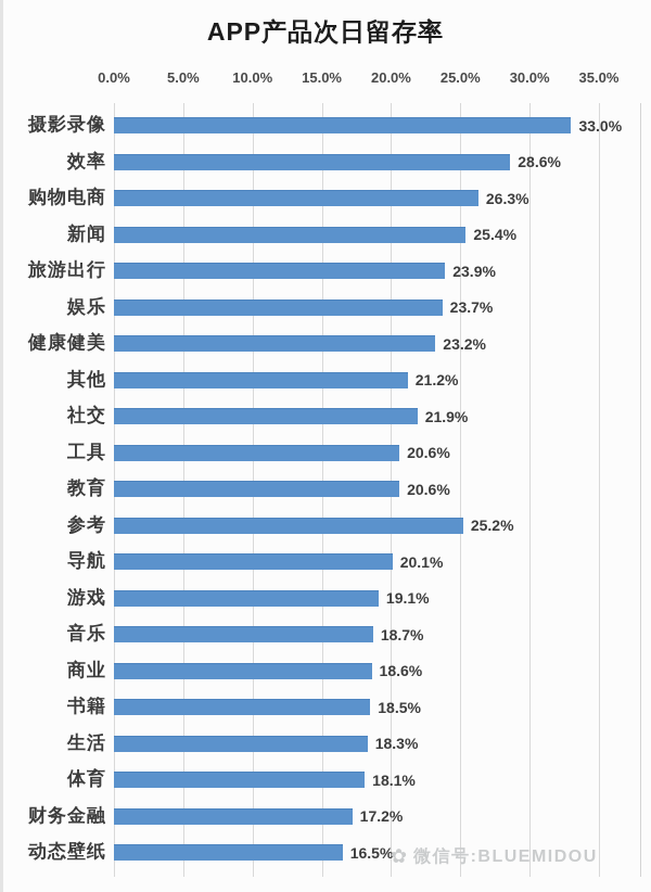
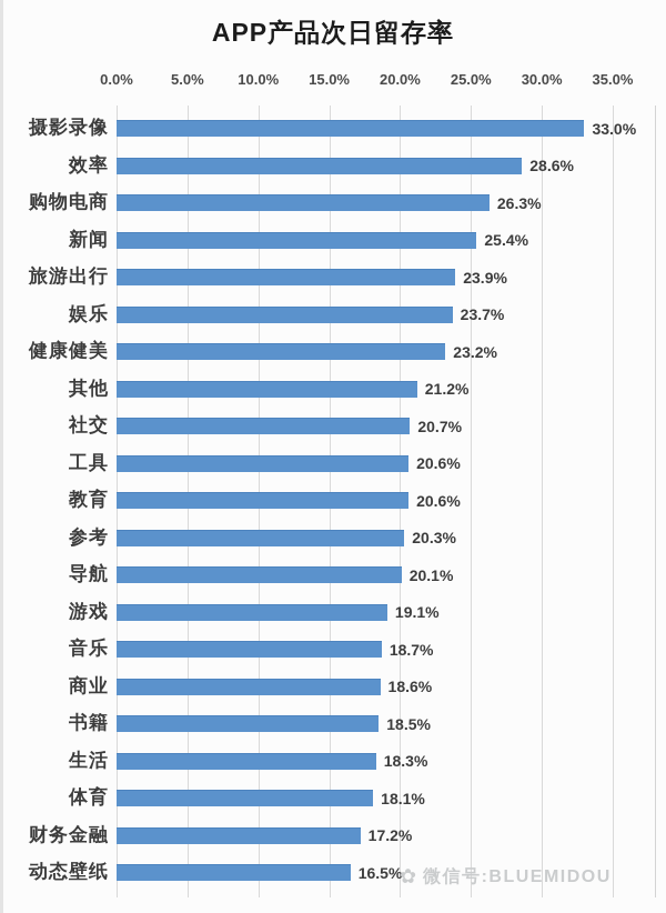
社交: 21.9% -> 20.7%
参考: 25.2% -> 20.3%
